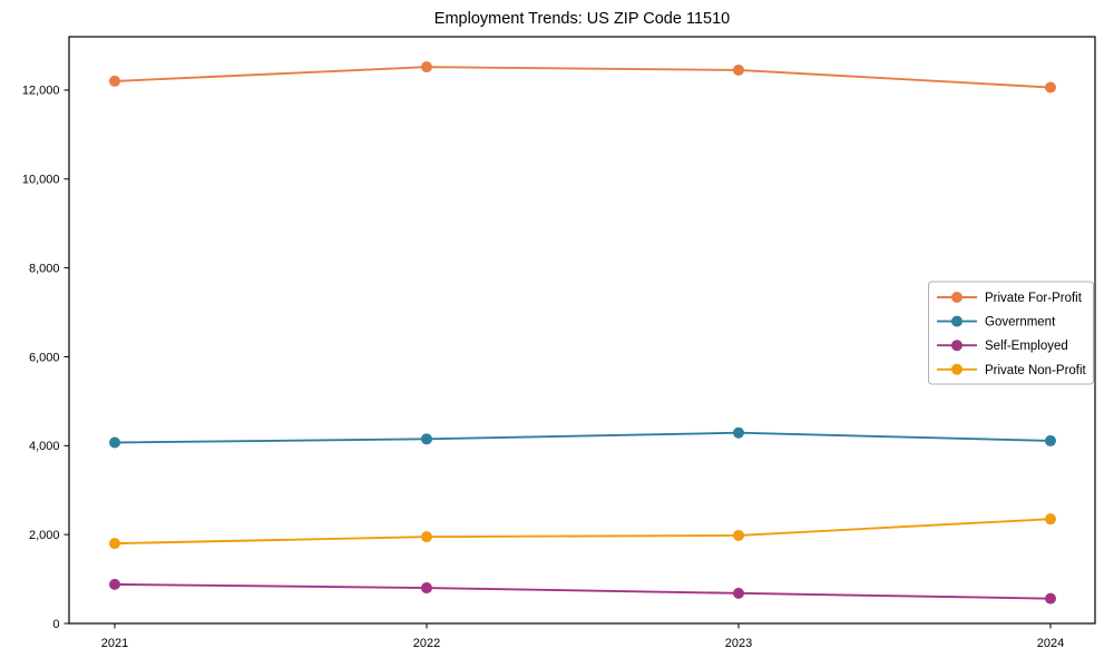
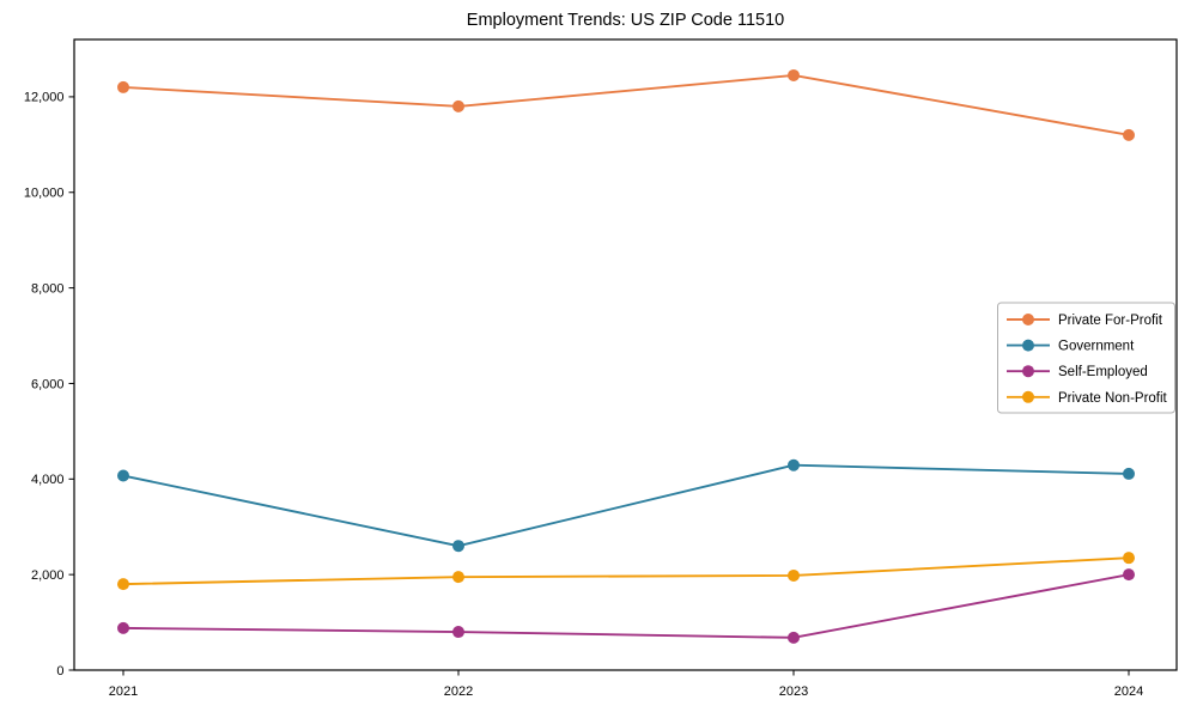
Private For-Profit/2022: 12500 -> 11800
Government/2022: 4200 -> 2600
Private For-Profit/2024: 12100 -> 11200
Self-Employed/2024: 600 -> 2000
